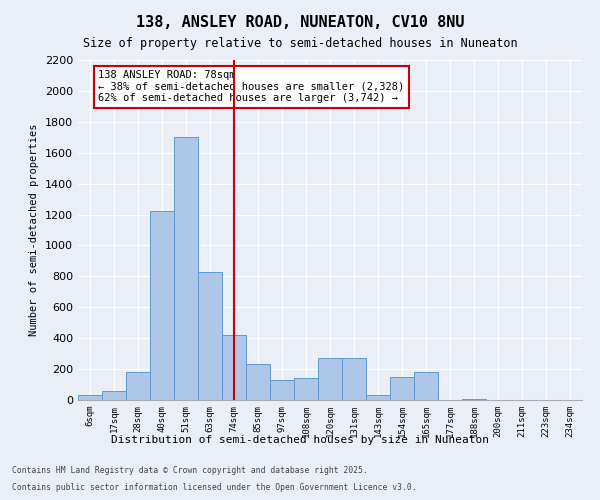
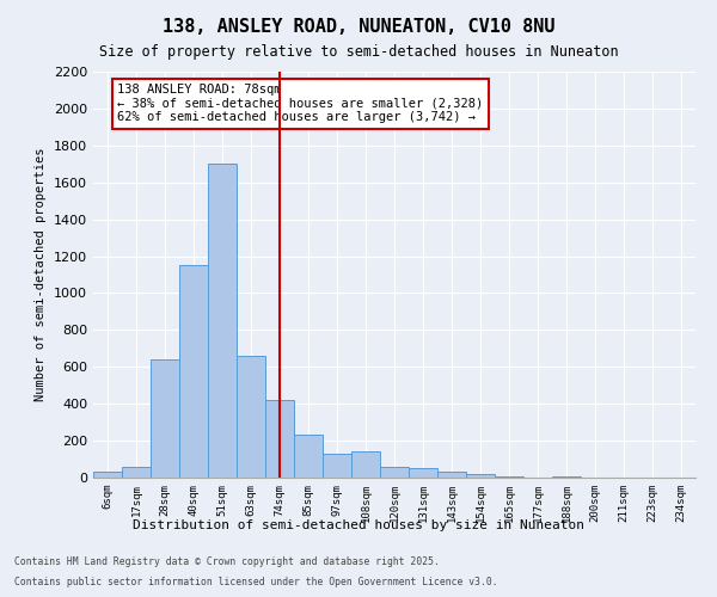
28sqm: 180 -> 640
40sqm: 1220 -> 1150
63sqm: 830 -> 660
120sqm: 270 -> 60
131sqm: 270 -> 50
154sqm: 150 -> 20
165sqm: 180 -> 0
